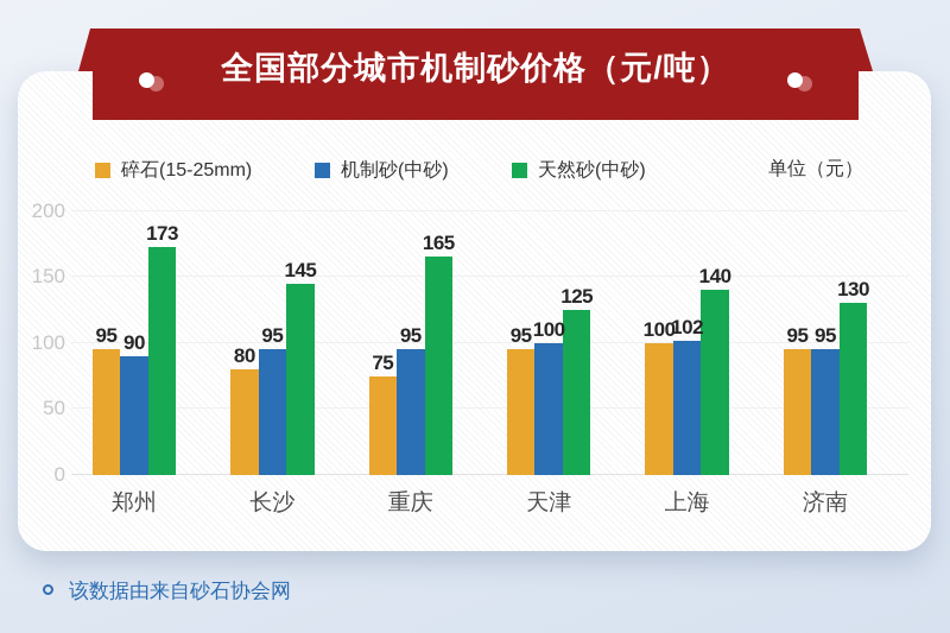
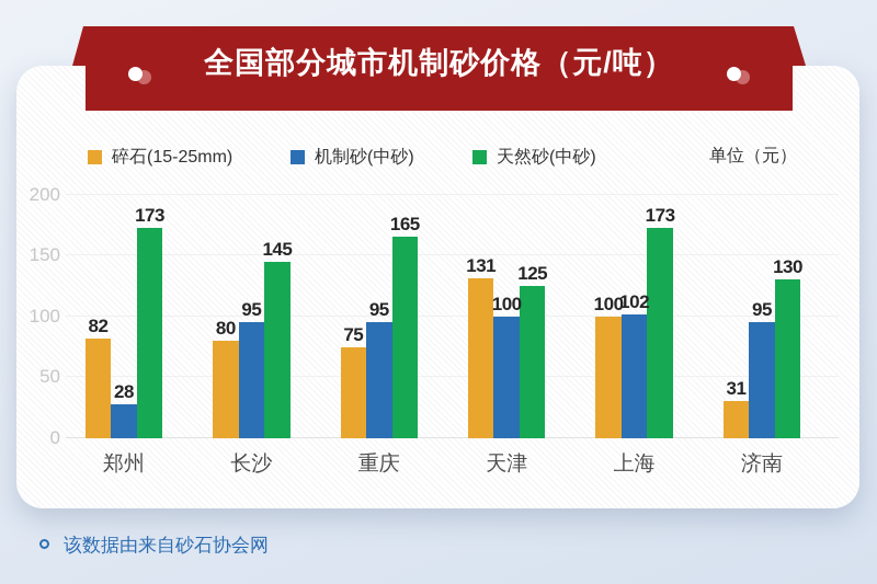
碎石(15-25mm)/郑州: 95 -> 82
机制砂(中砂)/郑州: 90 -> 28
碎石(15-25mm)/天津: 95 -> 131
天然砂(中砂)/上海: 140 -> 173
碎石(15-25mm)/济南: 95 -> 31
